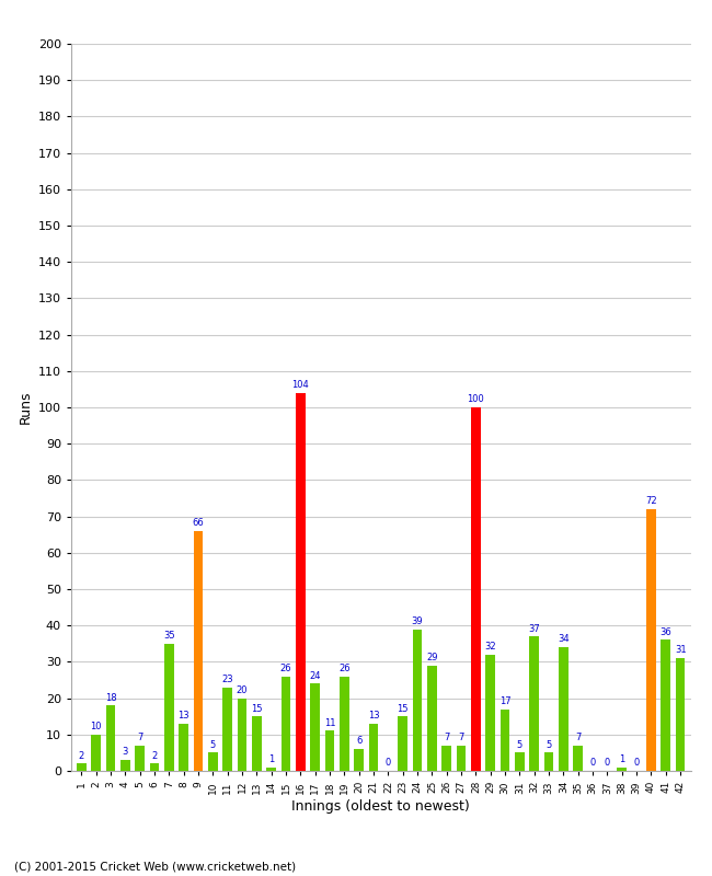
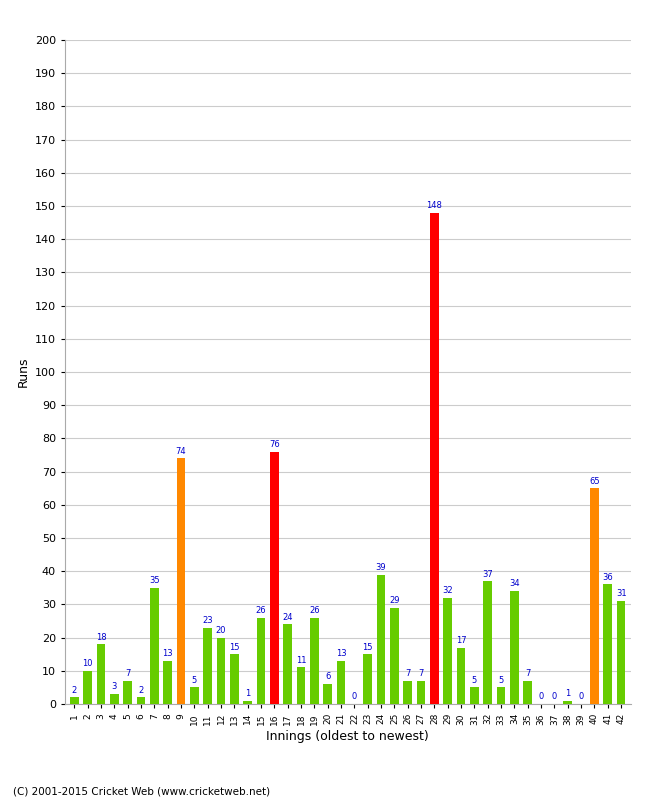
9: 66 -> 74
16: 104 -> 76
28: 100 -> 148
40: 72 -> 65
